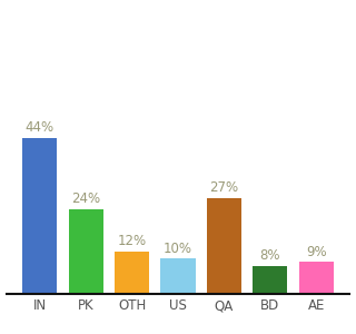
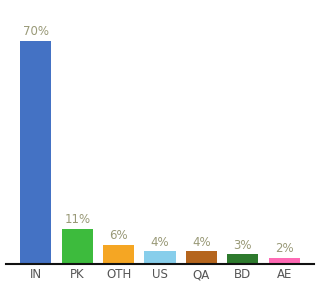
IN: 44% -> 70%
PK: 24% -> 11%
OTH: 12% -> 6%
US: 10% -> 4%
QA: 27% -> 4%
BD: 8% -> 3%
AE: 9% -> 2%
